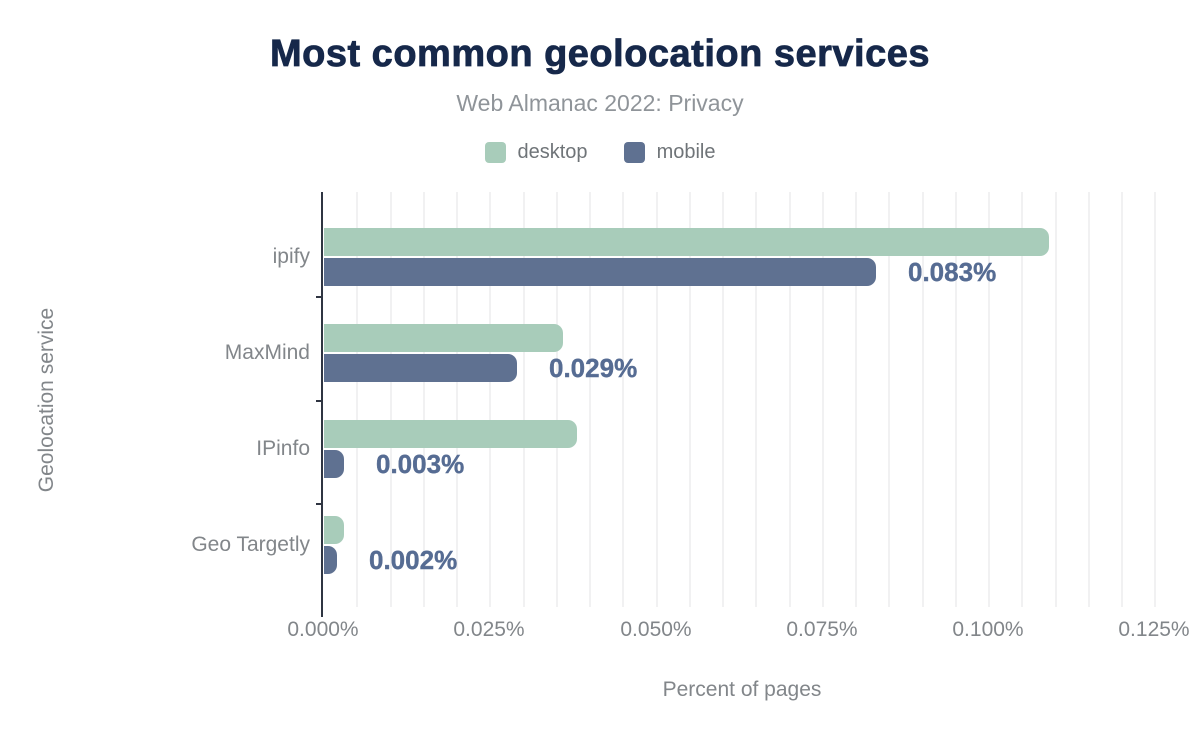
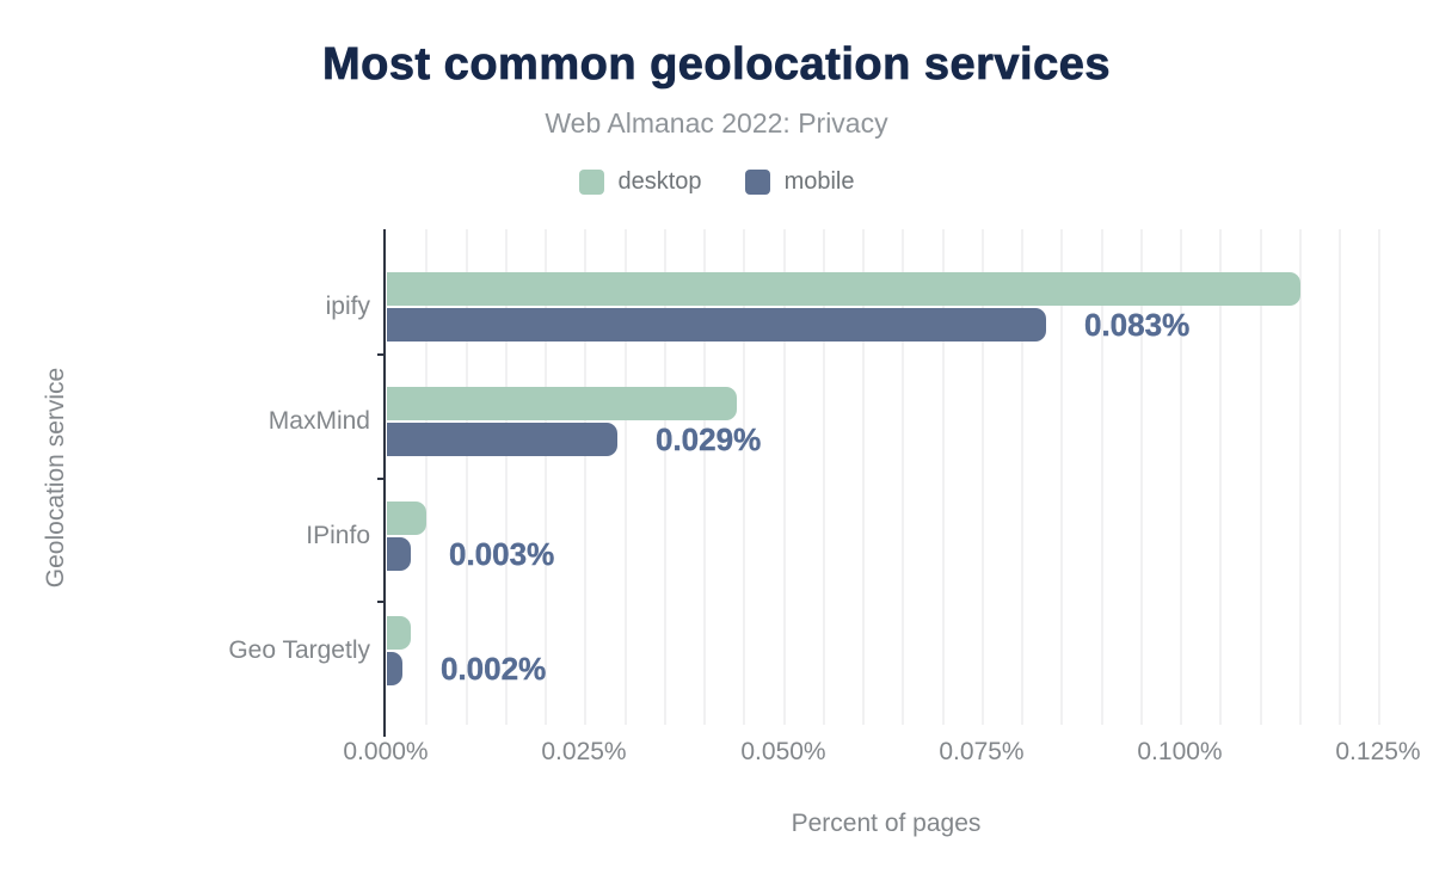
desktop/ipify: 0.109% -> 0.115%
desktop/MaxMind: 0.036% -> 0.044%
desktop/IPinfo: 0.038% -> 0.005%
